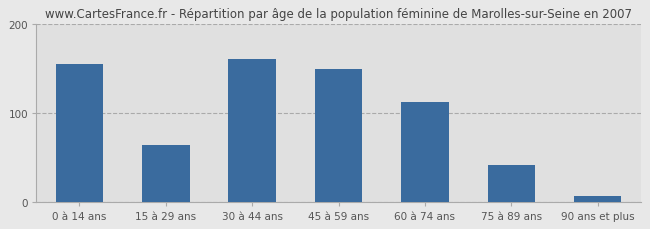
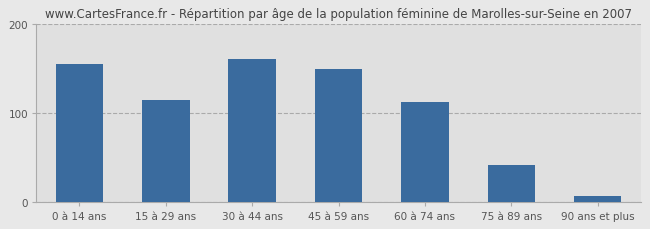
15 à 29 ans: 64 -> 115
